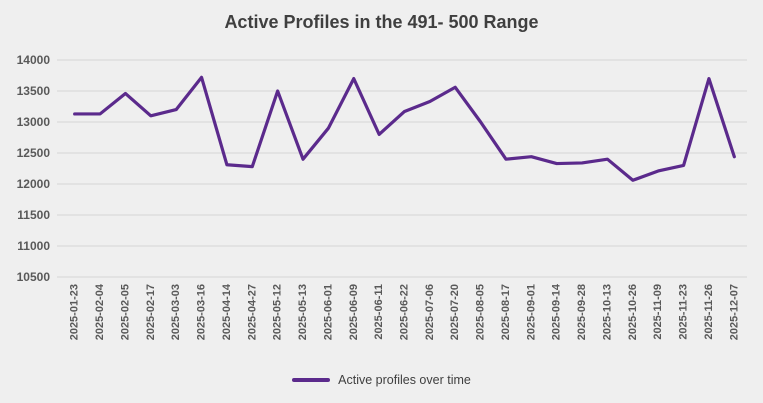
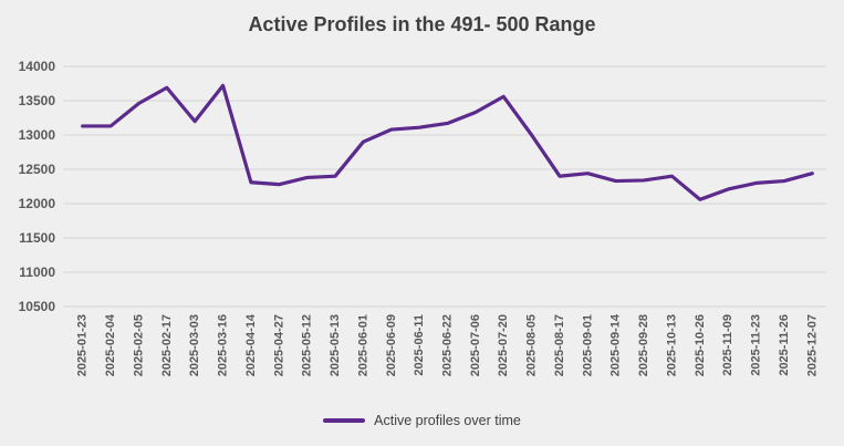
2025-02-17: 13100 -> 13700
2025-05-12: 13500 -> 12400
2025-06-09: 13700 -> 13100
2025-06-11: 12800 -> 13100
2025-11-26: 13700 -> 12300
